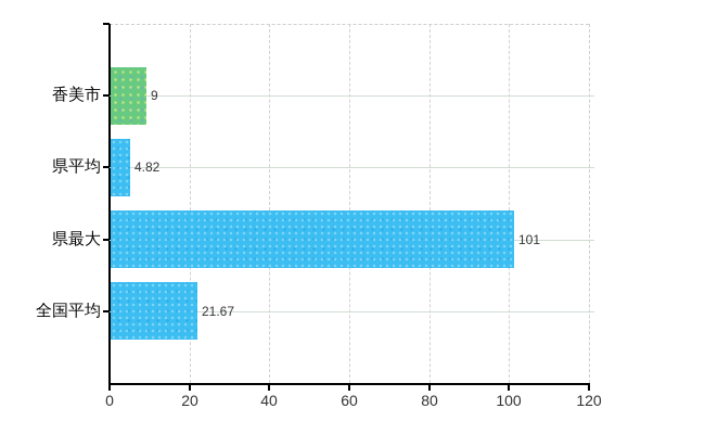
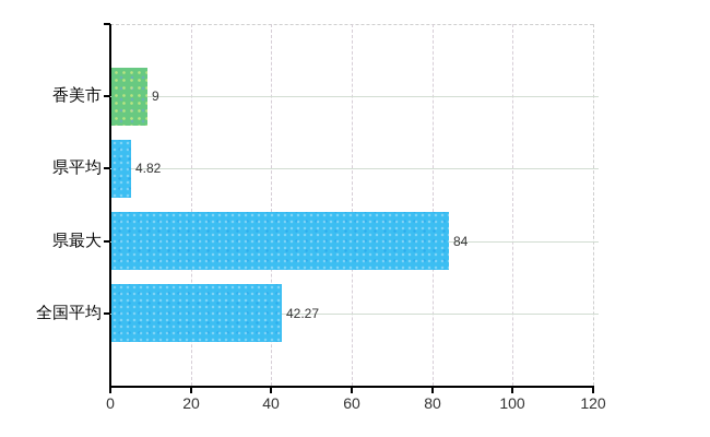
県最大: 101 -> 84
全国平均: 21.67 -> 42.27
